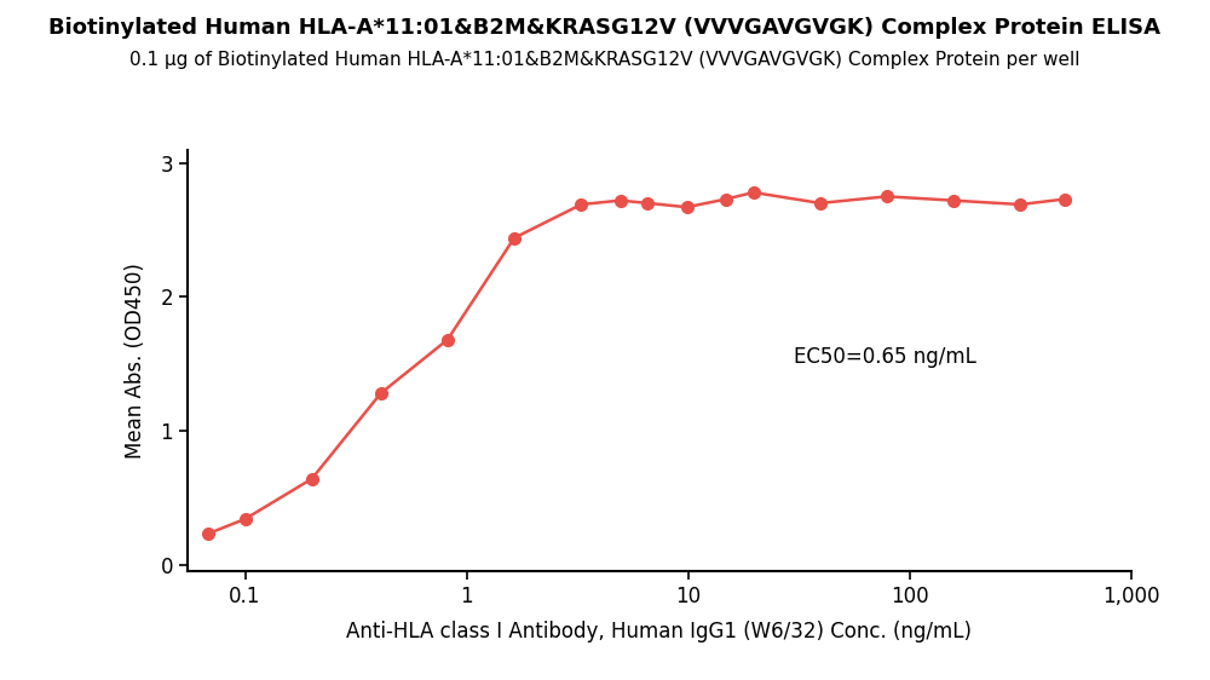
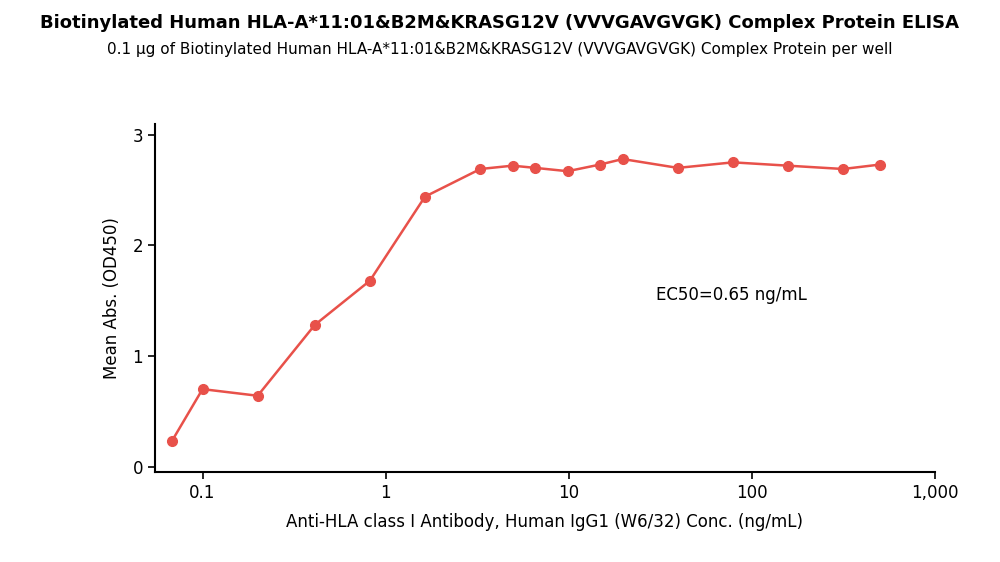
0.1: 0.34 -> 0.70
